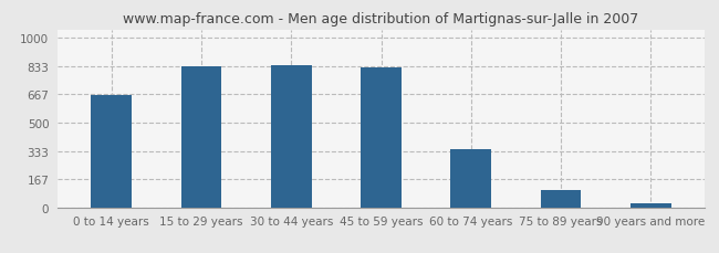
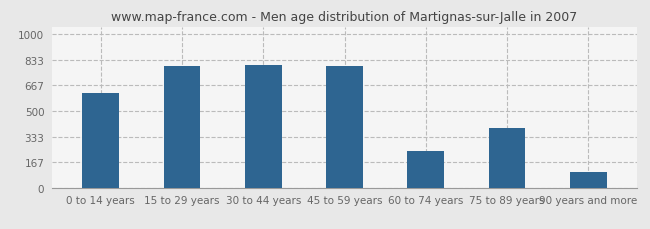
0 to 14 years: 660 -> 620
15 to 29 years: 830 -> 790
30 to 44 years: 840 -> 800
45 to 59 years: 830 -> 790
60 to 74 years: 340 -> 240
75 to 89 years: 100 -> 390
90 years and more: 20 -> 100
